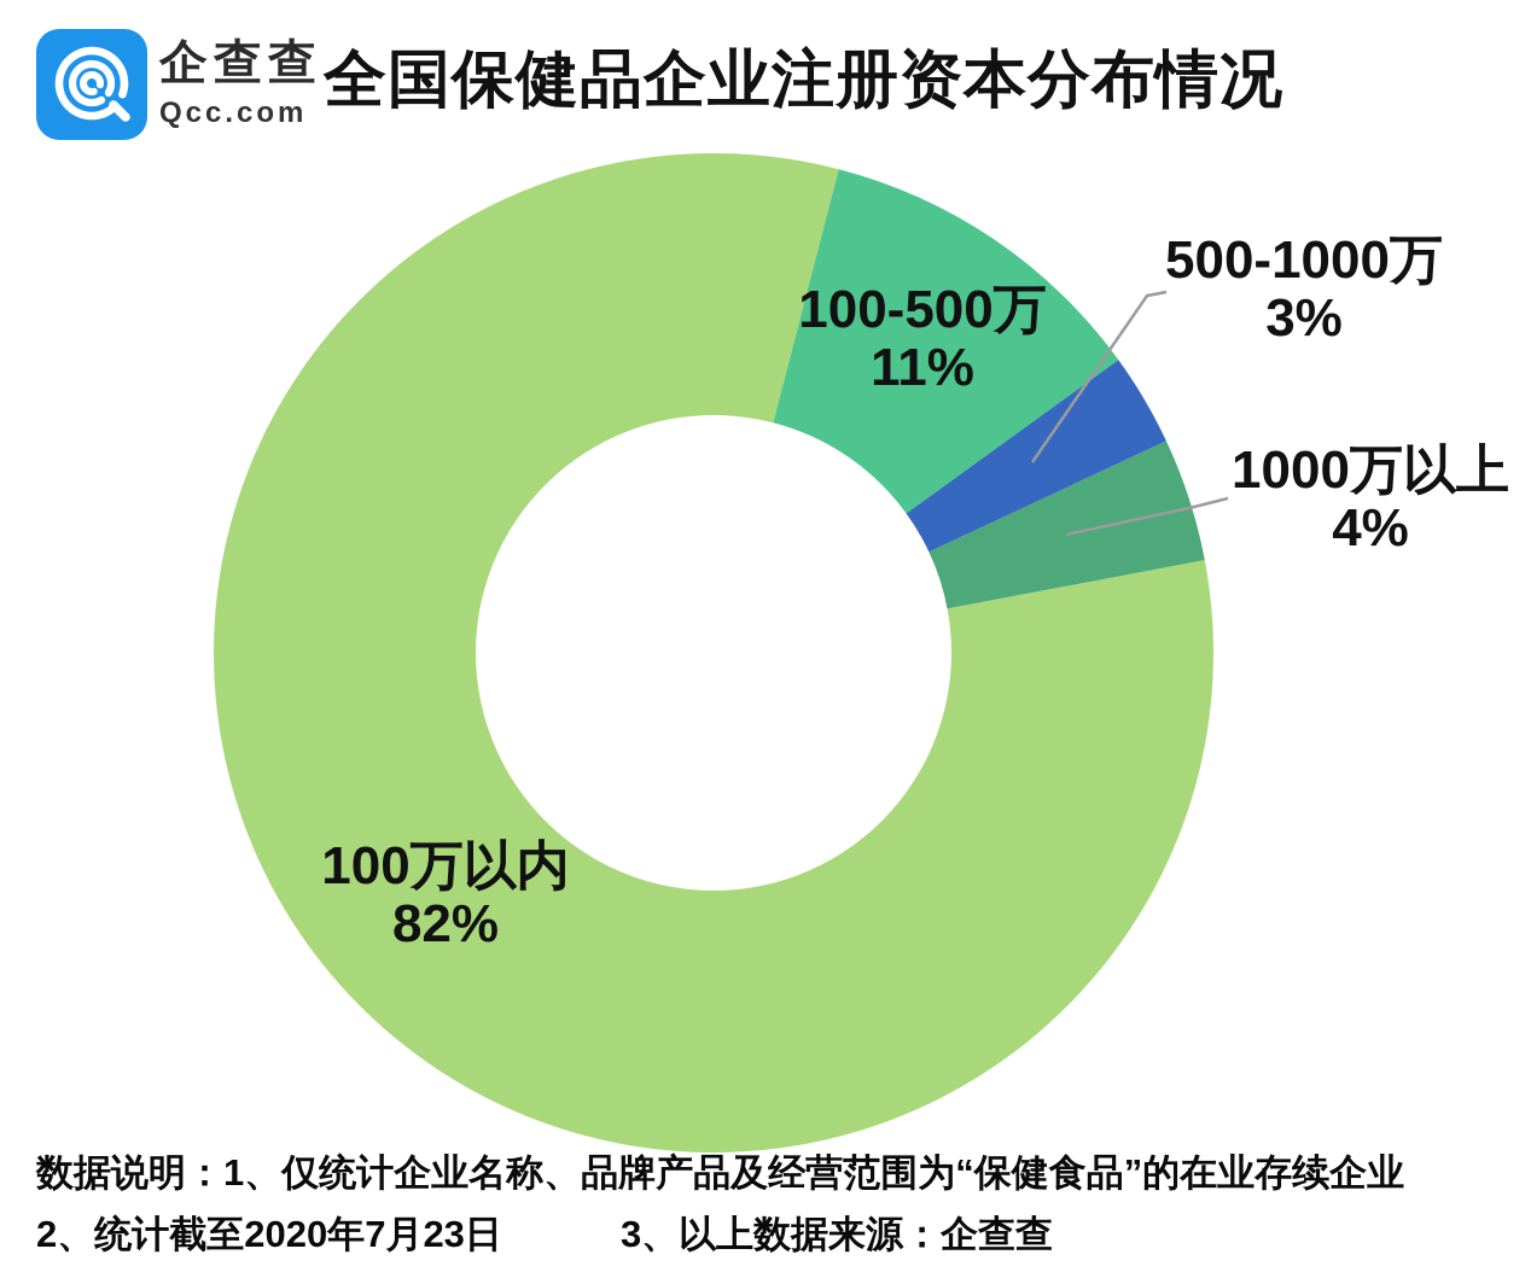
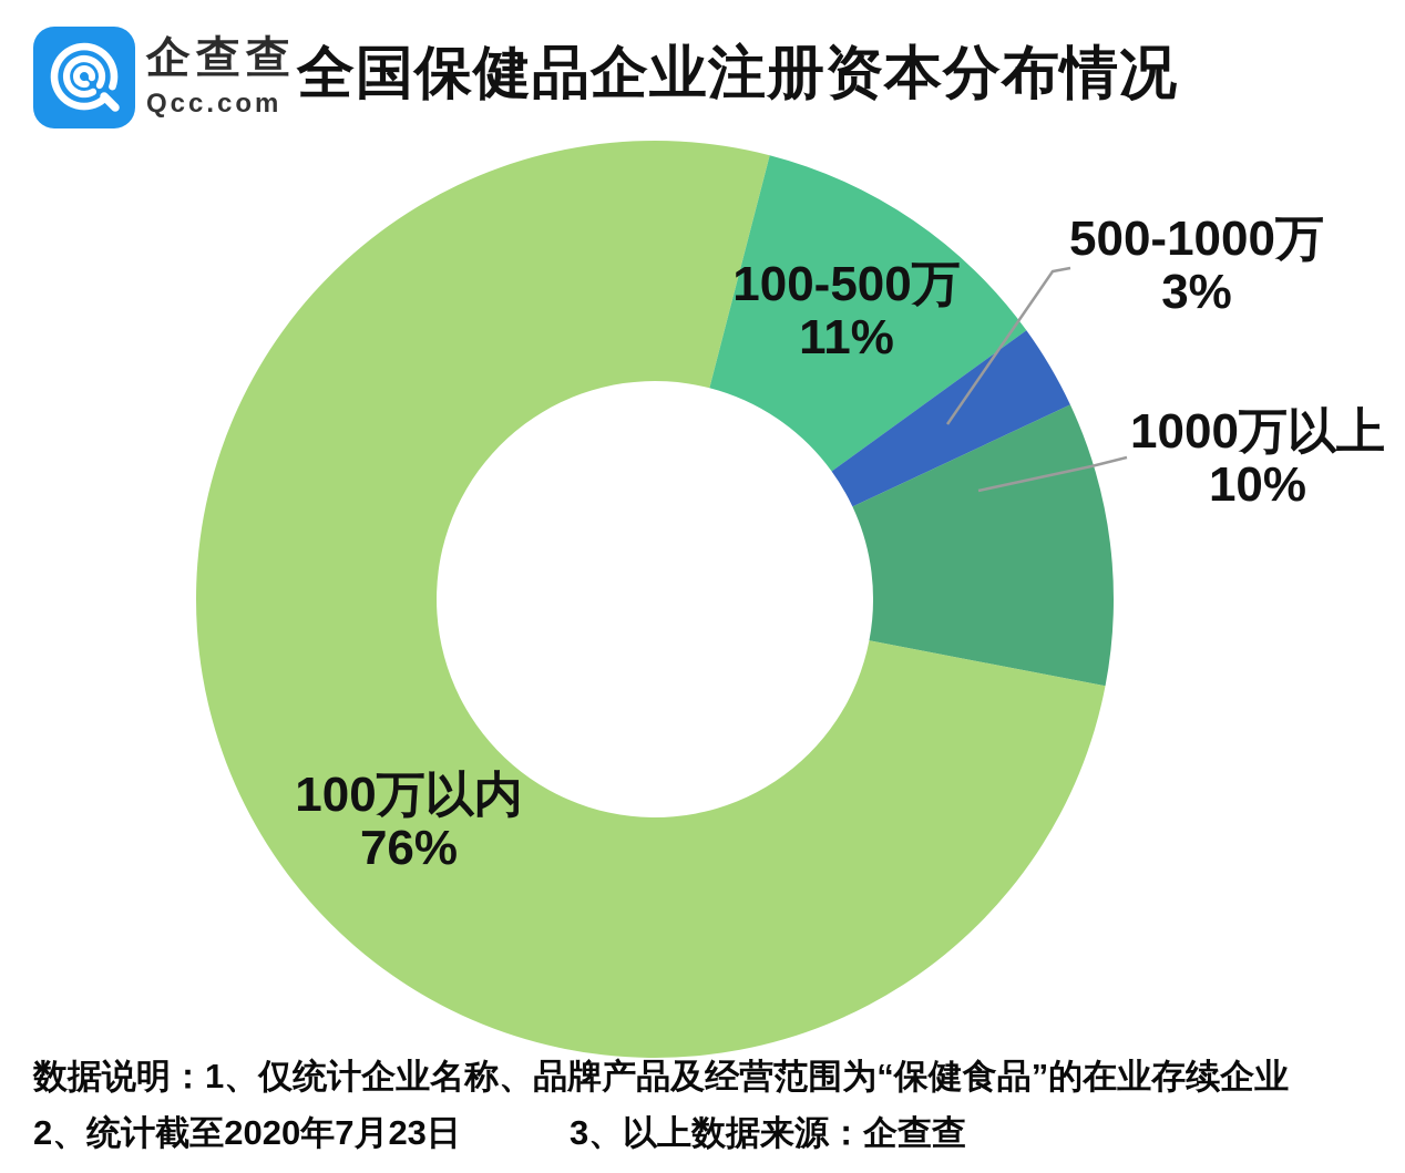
1000万以上: 4% -> 10%
100万以内: 82% -> 76%
